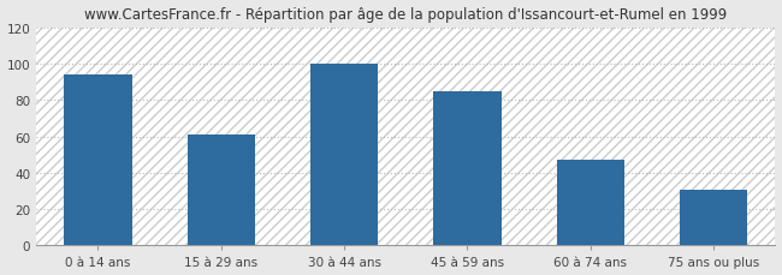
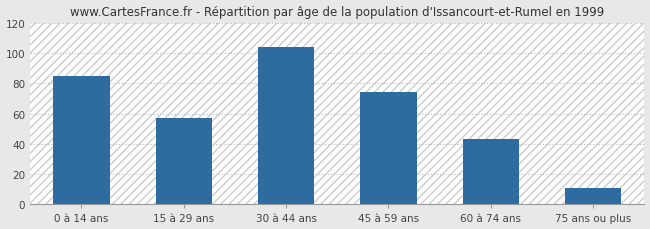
0 à 14 ans: 94 -> 85
15 à 29 ans: 61 -> 57
30 à 44 ans: 100 -> 104
45 à 59 ans: 85 -> 74
60 à 74 ans: 47 -> 43
75 ans ou plus: 31 -> 11
